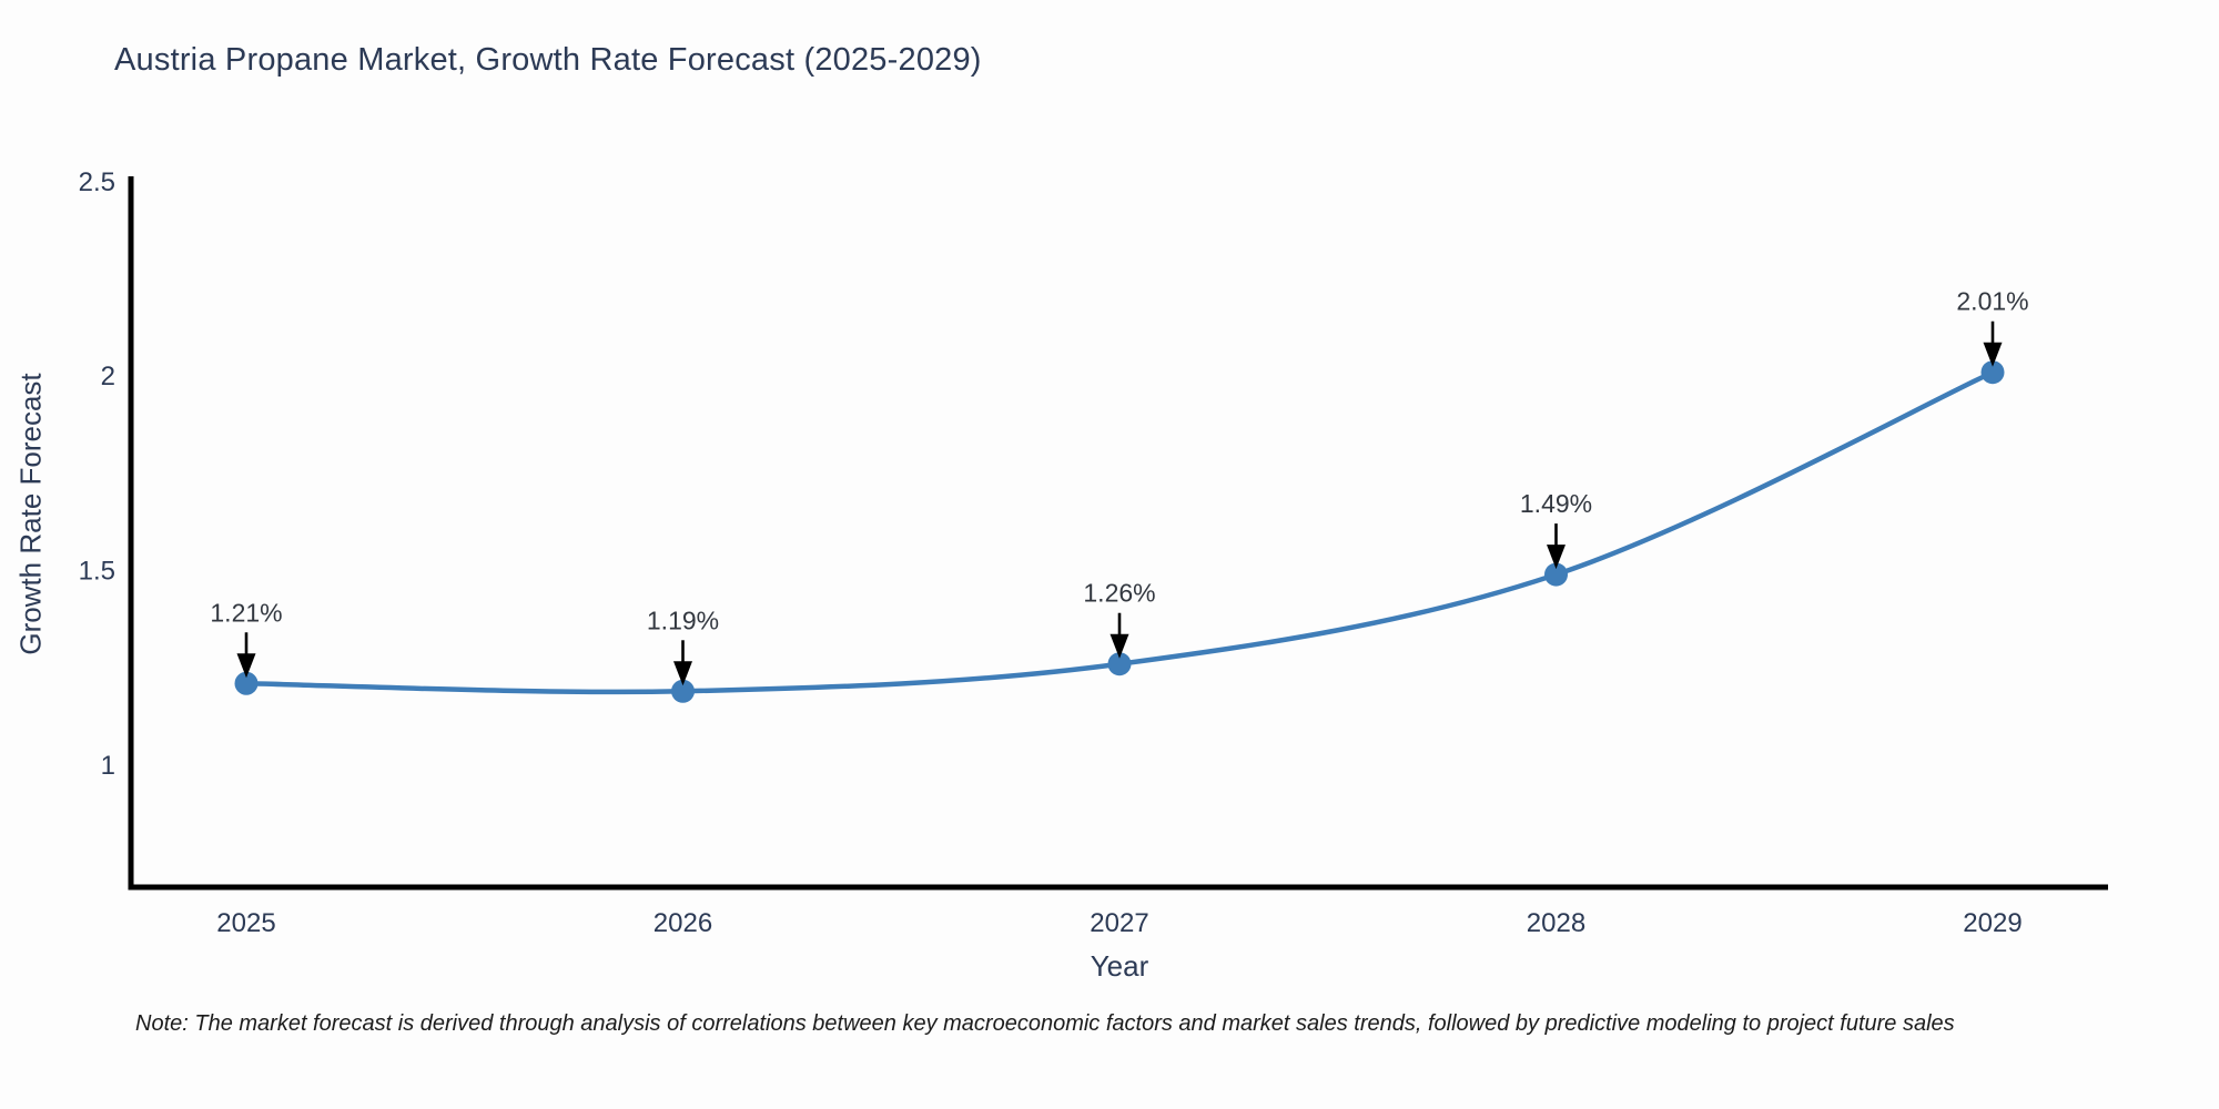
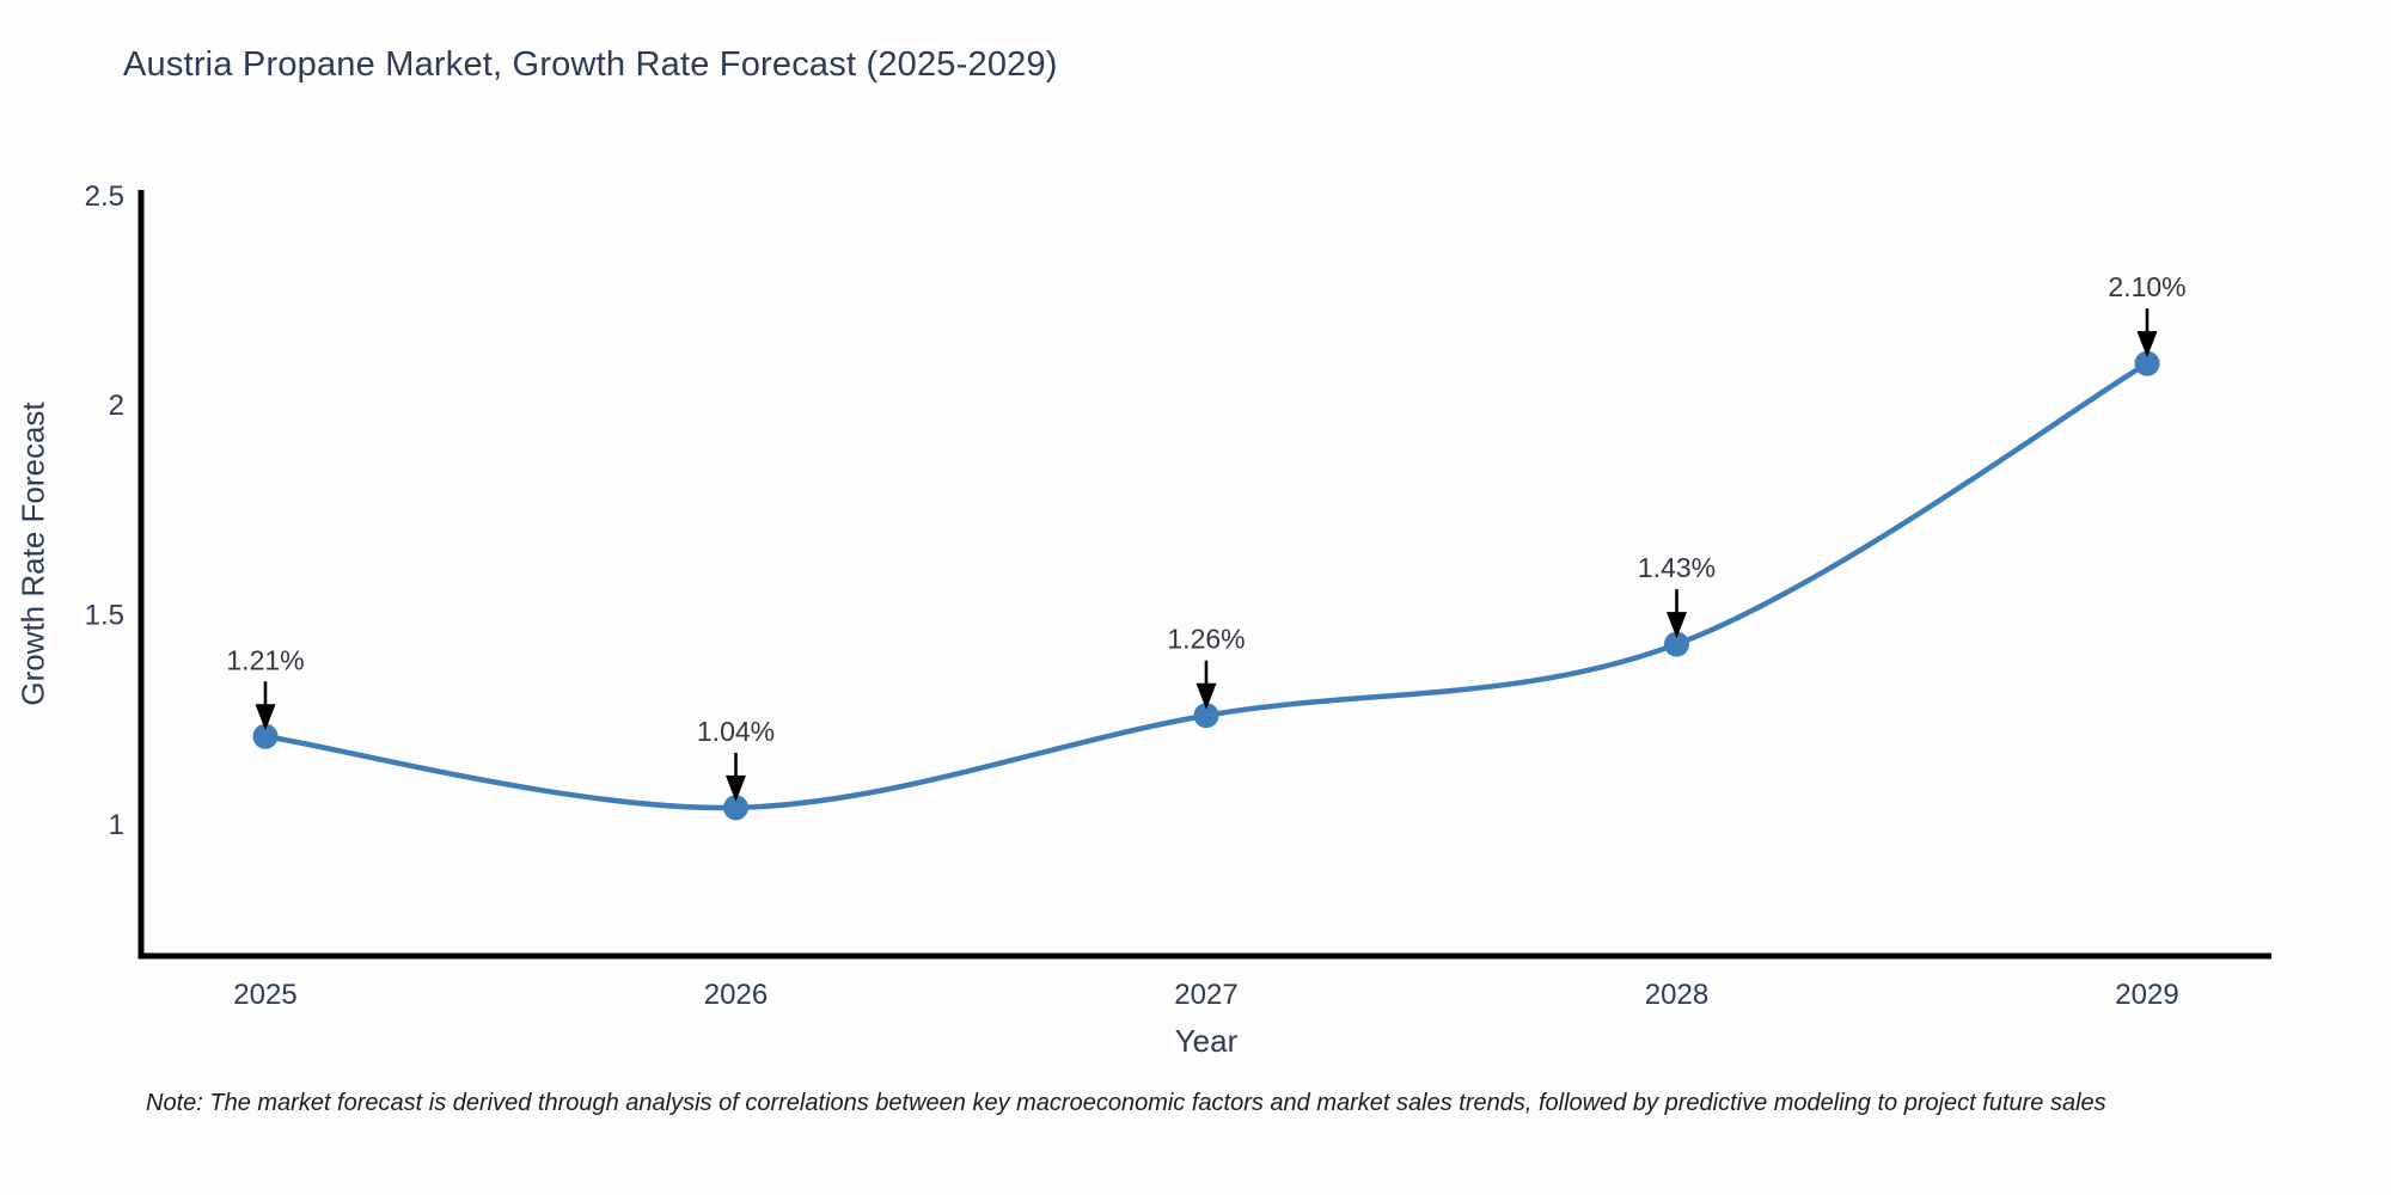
2026: 1.19% -> 1.04%
2028: 1.49% -> 1.43%
2029: 2.01% -> 2.10%
